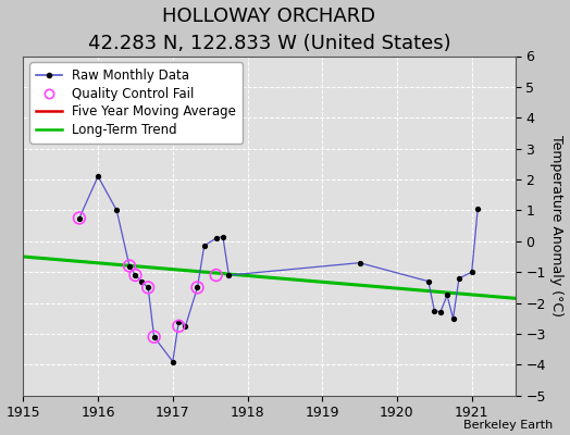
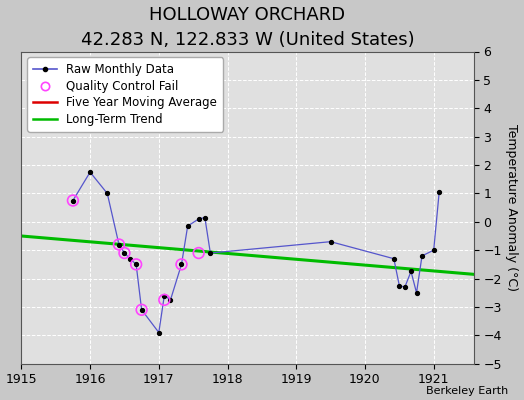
Raw Monthly Data/1916: 2.10 -> 1.75
